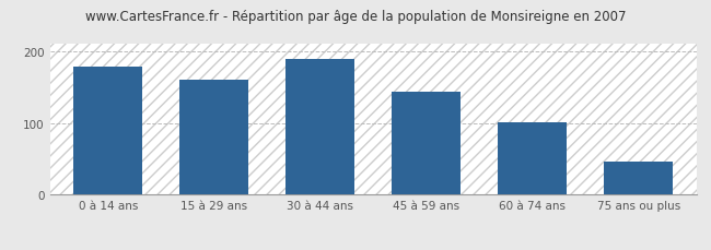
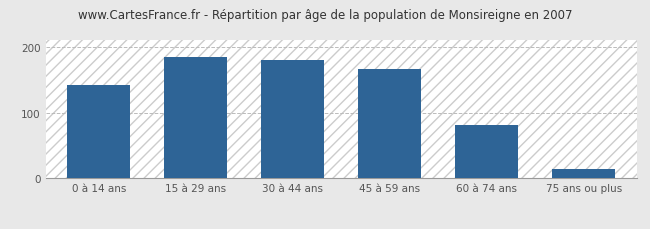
0 à 14 ans: 178 -> 142
15 à 29 ans: 160 -> 184
30 à 44 ans: 190 -> 180
45 à 59 ans: 143 -> 166
60 à 74 ans: 101 -> 82
75 ans ou plus: 47 -> 14
